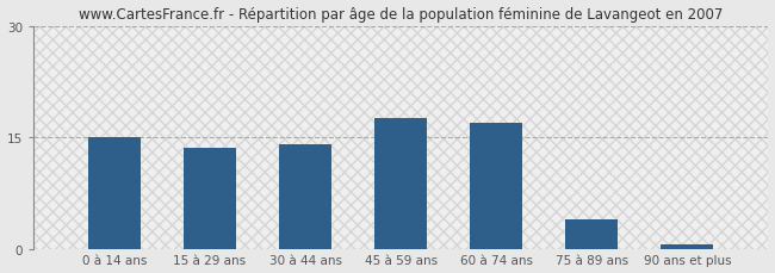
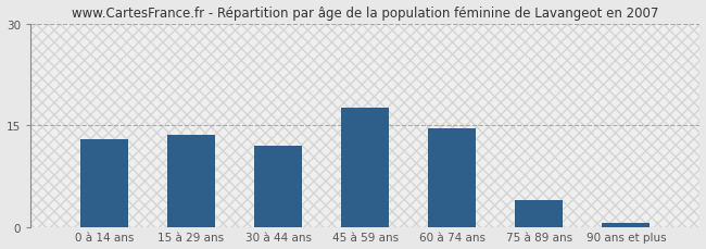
0 à 14 ans: 15.0 -> 13.0
30 à 44 ans: 14.0 -> 12.0
60 à 74 ans: 17.0 -> 14.5
